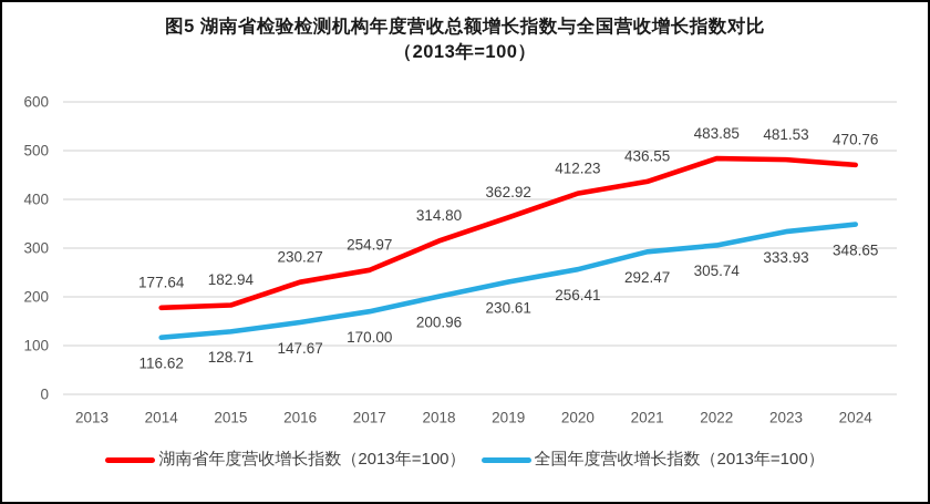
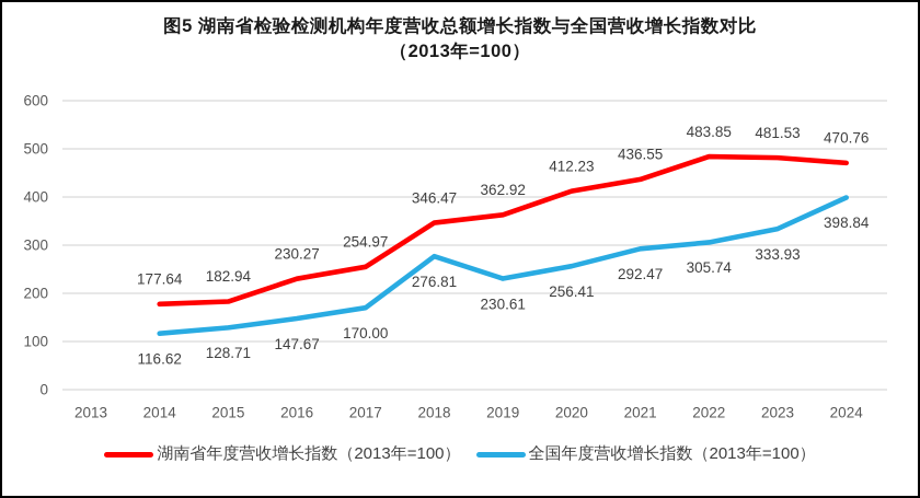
湖南省年度营收增长指数（2013年=100）/2018: 314.80 -> 346.47
全国年度营收增长指数（2013年=100）/2018: 200.96 -> 276.81
全国年度营收增长指数（2013年=100）/2024: 348.65 -> 398.84
